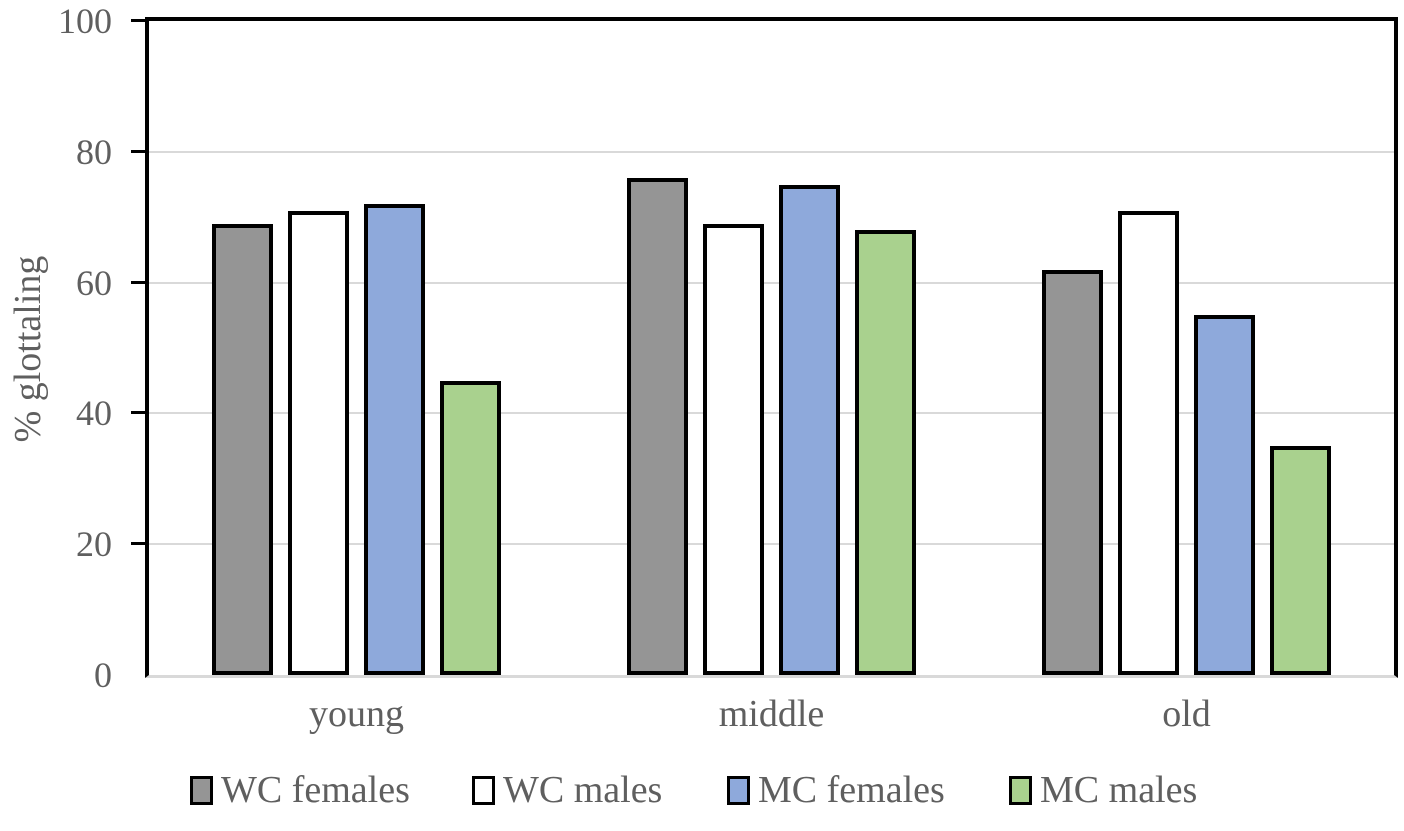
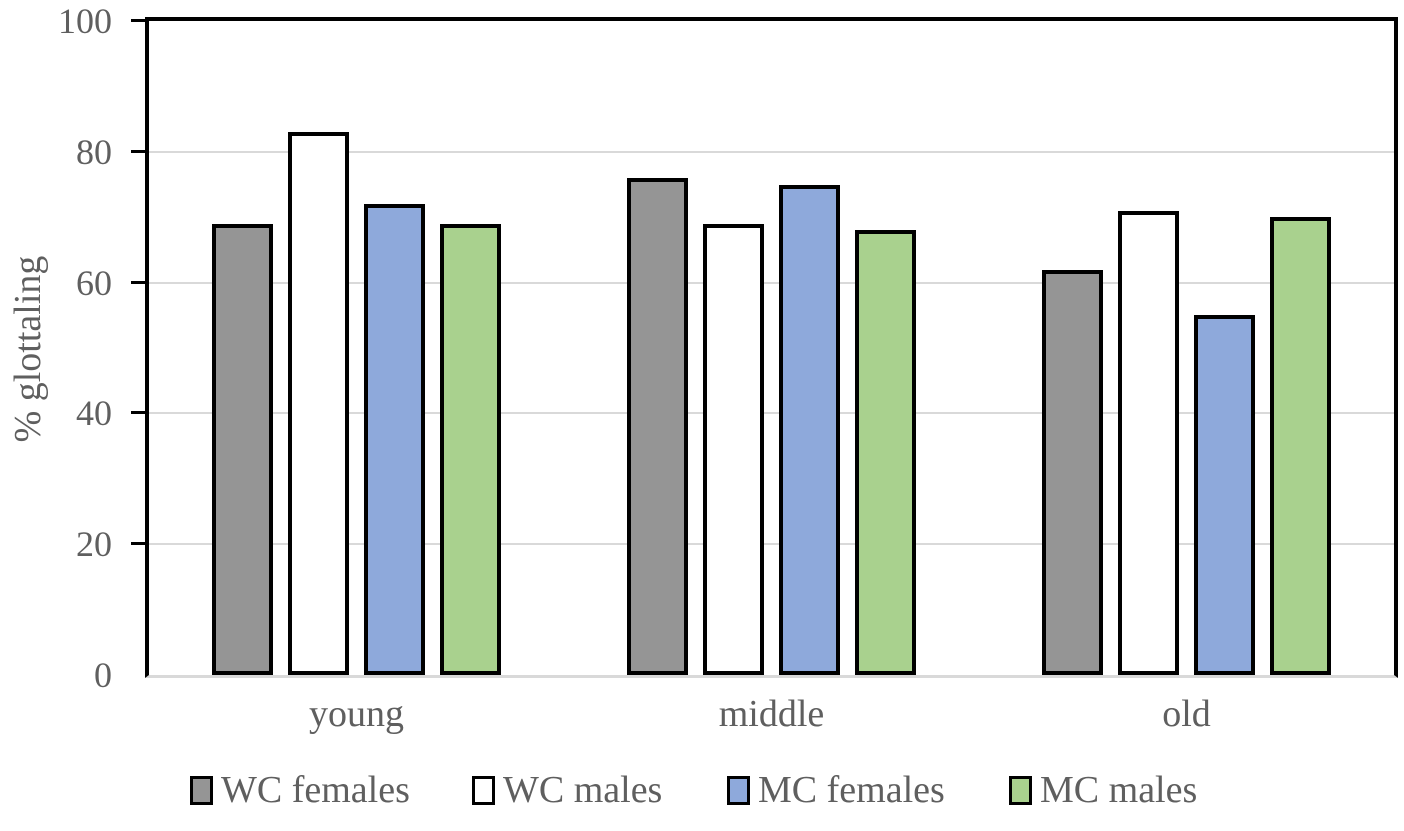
WC males/young: 71 -> 83
MC males/young: 45 -> 69
MC males/old: 35 -> 70
